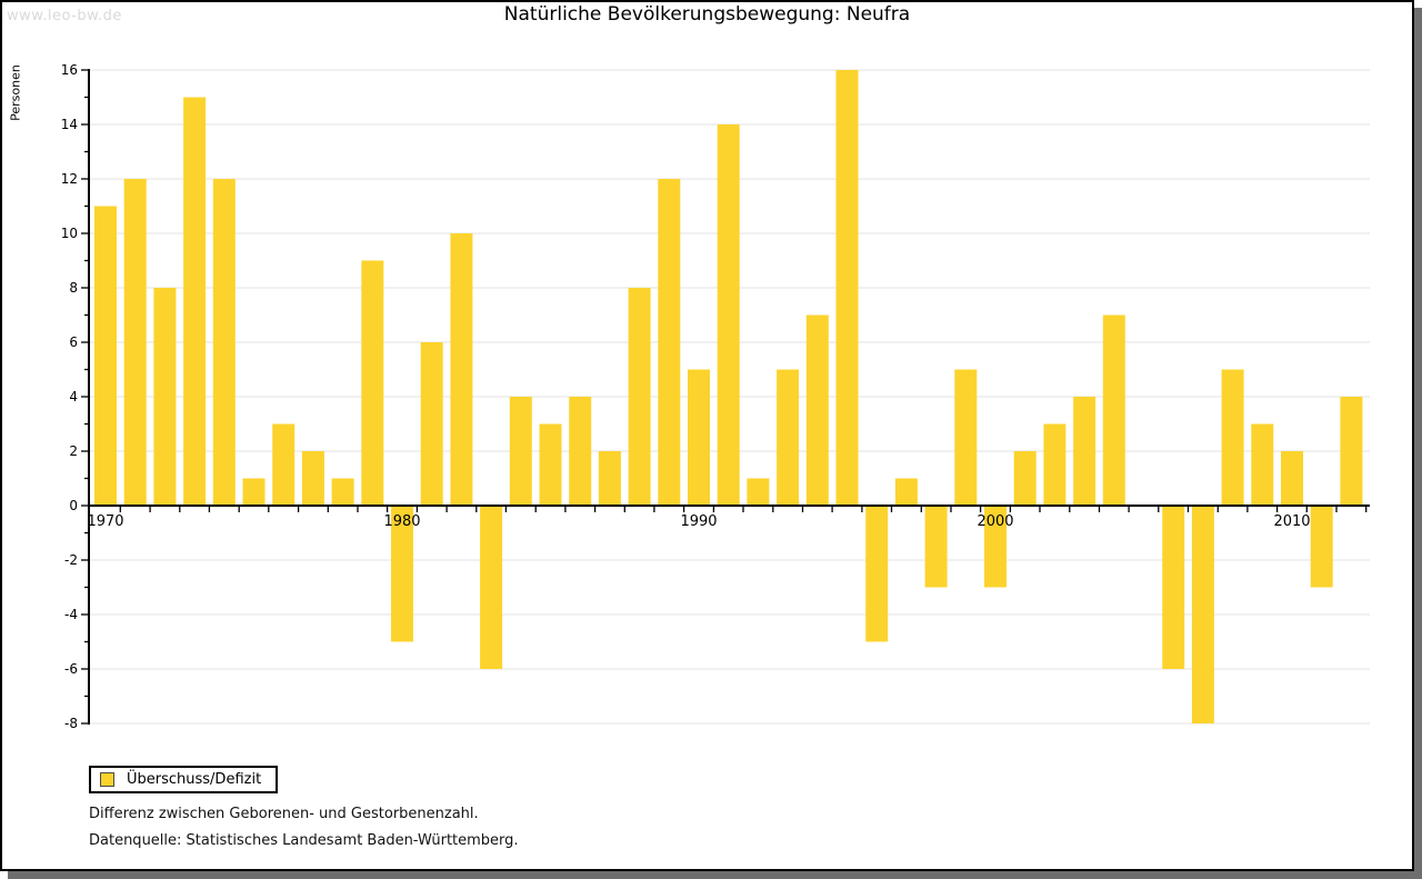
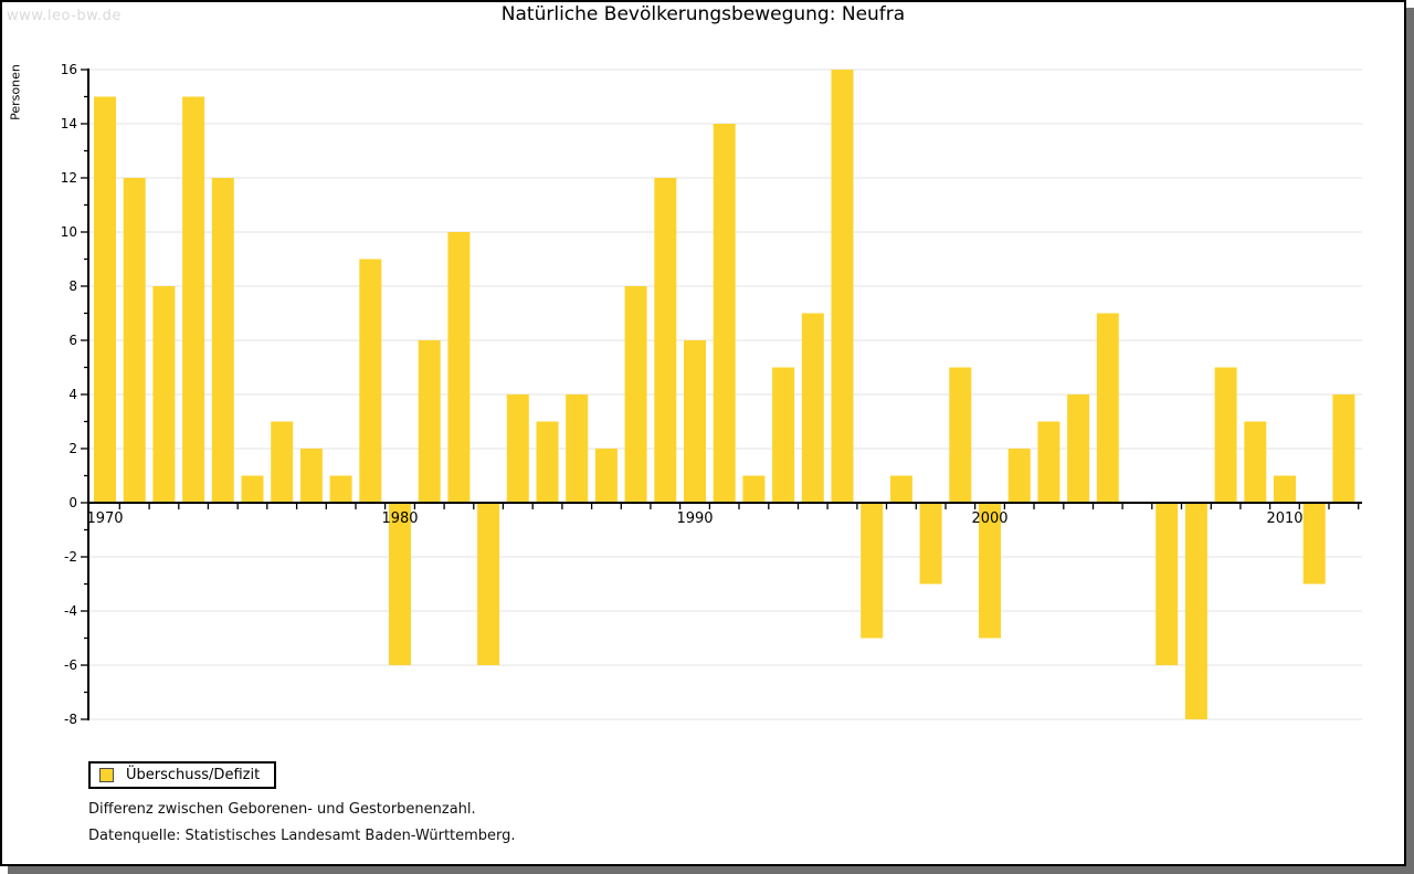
1970: 11 -> 15
1980: -5 -> -6
1990: 5 -> 6
2000: -3 -> -5
2010: 2 -> 1
